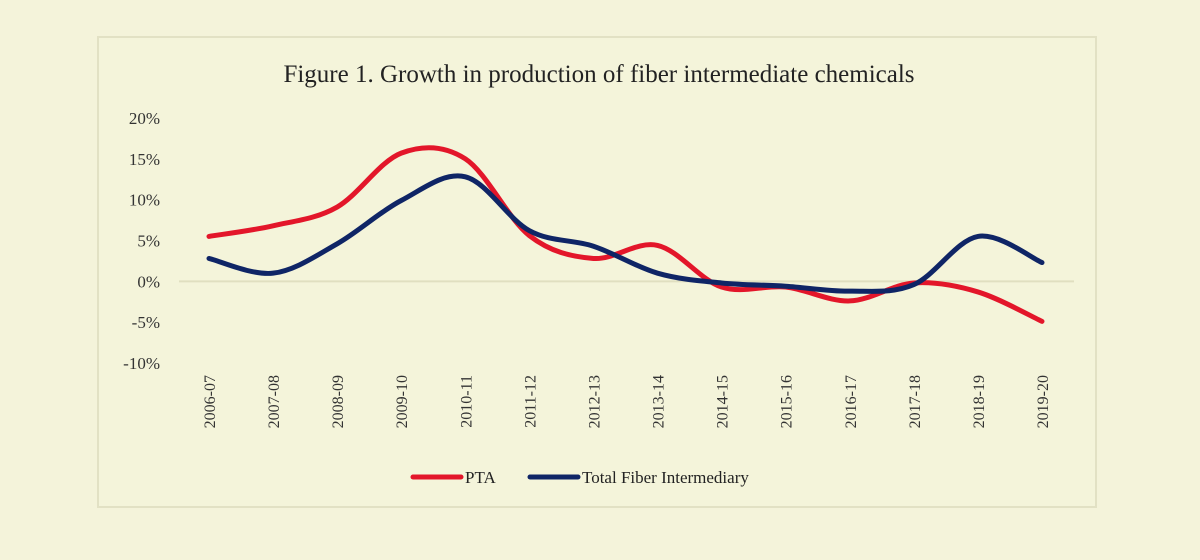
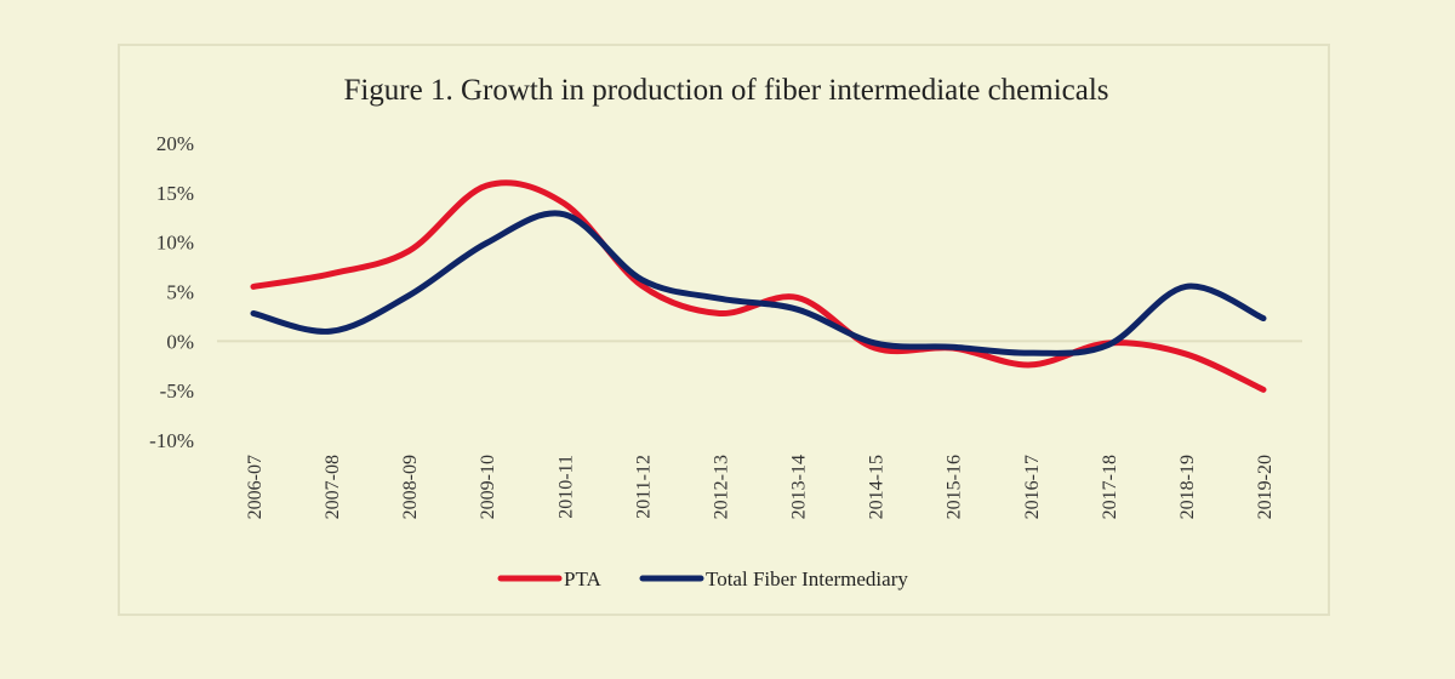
PTA/2010-11: 15% -> 14%
Total Fiber Intermediary/2013-14: 1% -> 3%
